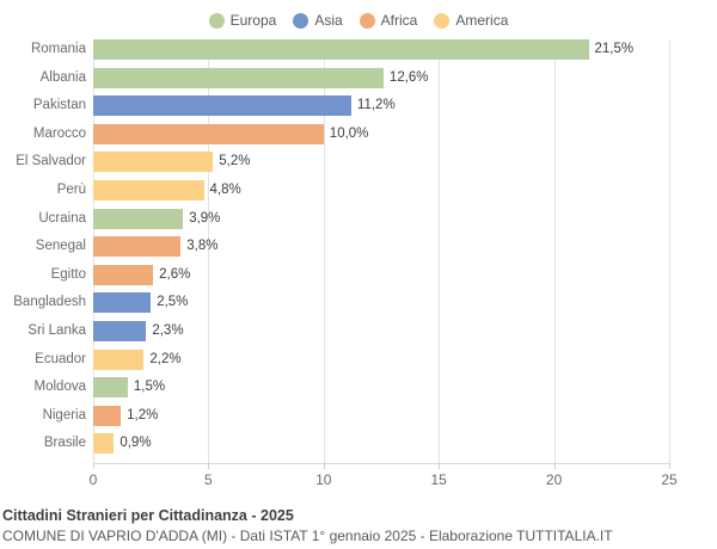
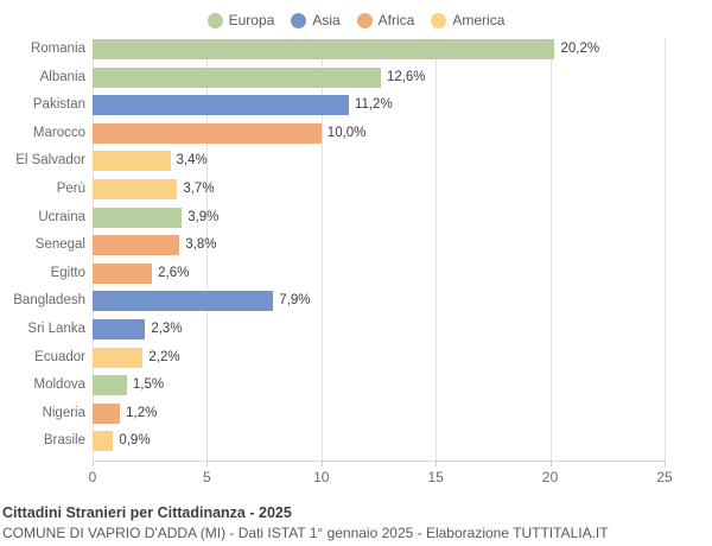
Romania: 21,5% -> 20,2%
El Salvador: 5,2% -> 3,4%
Perù: 4,8% -> 3,7%
Bangladesh: 2,5% -> 7,9%
